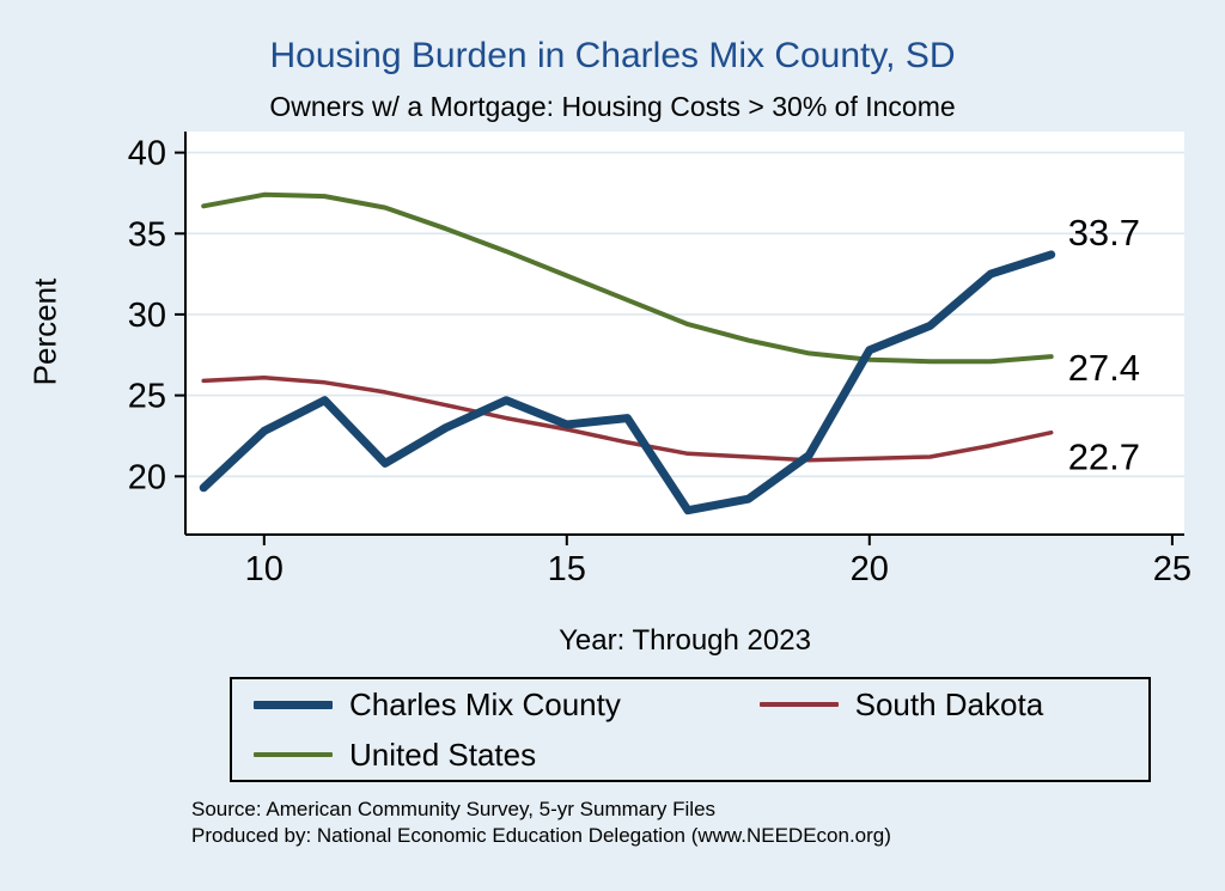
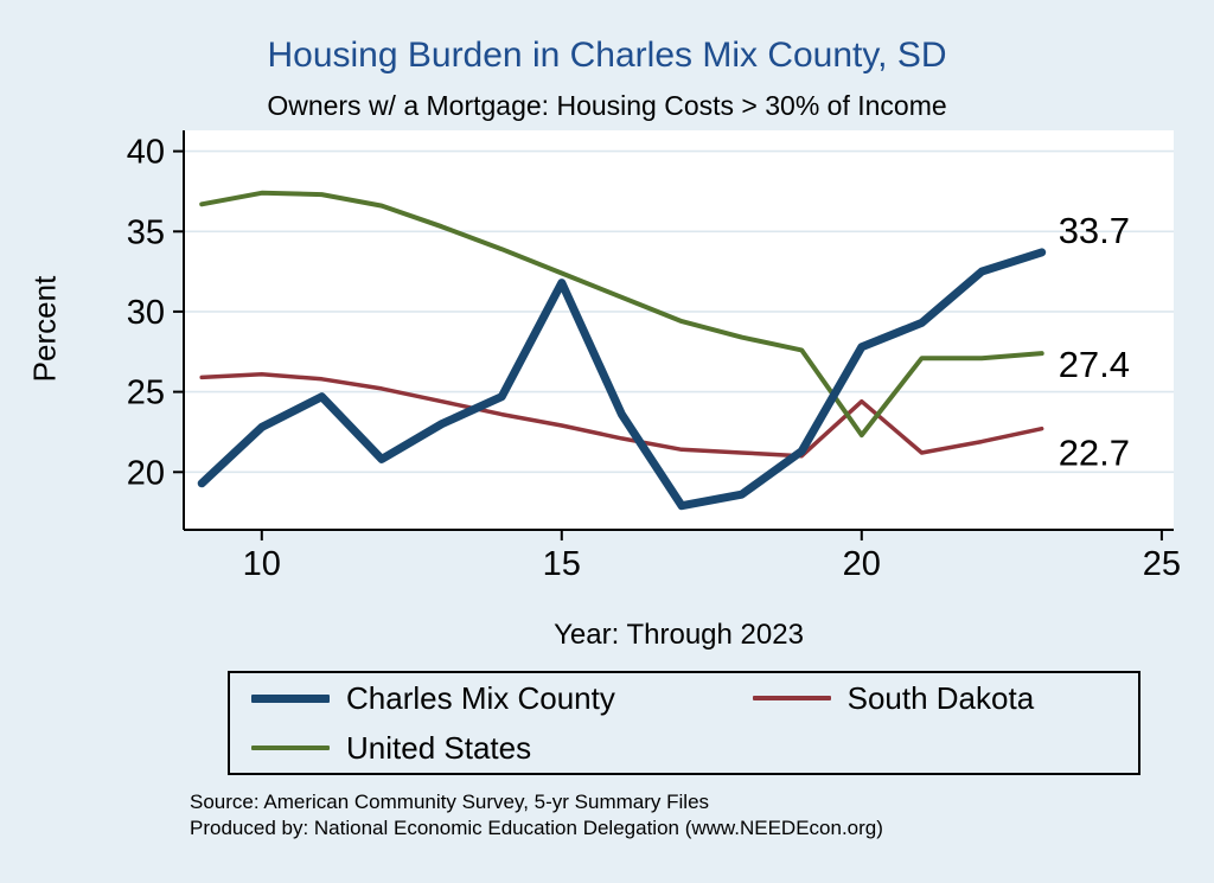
Charles Mix County/15: 23.2 -> 31.8
South Dakota/20: 21.1 -> 24.4
United States/20: 27.2 -> 22.3
